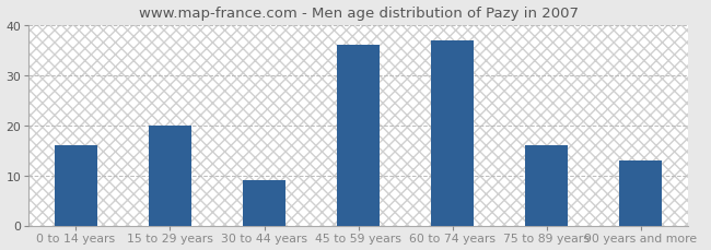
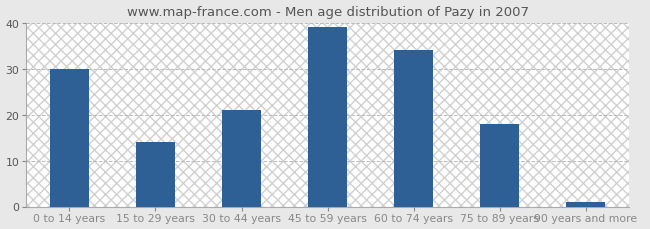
0 to 14 years: 16 -> 30
15 to 29 years: 20 -> 14
30 to 44 years: 9 -> 21
45 to 59 years: 36 -> 39
60 to 74 years: 37 -> 34
75 to 89 years: 16 -> 18
90 years and more: 13 -> 1
